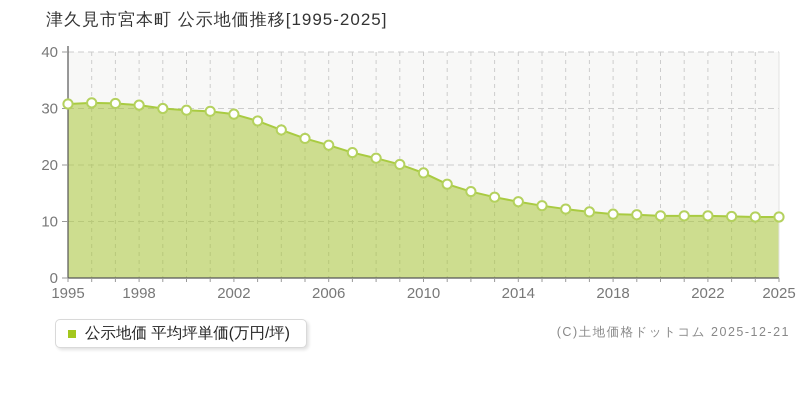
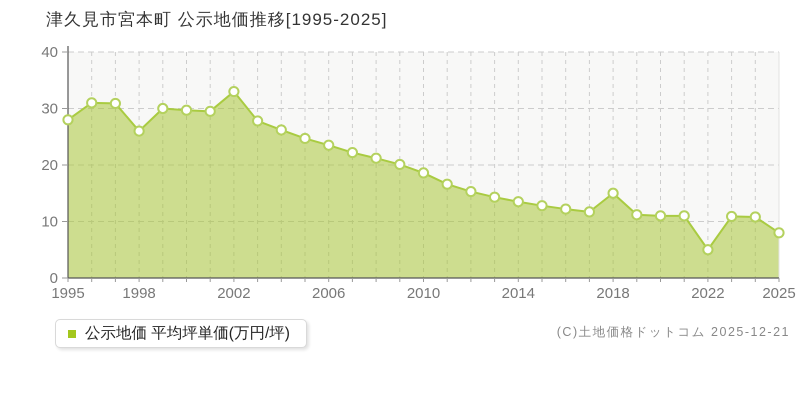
1995: 31 -> 28
1998: 31 -> 26
2002: 29 -> 33
2018: 11 -> 15
2022: 11 -> 5
2025: 11 -> 8
